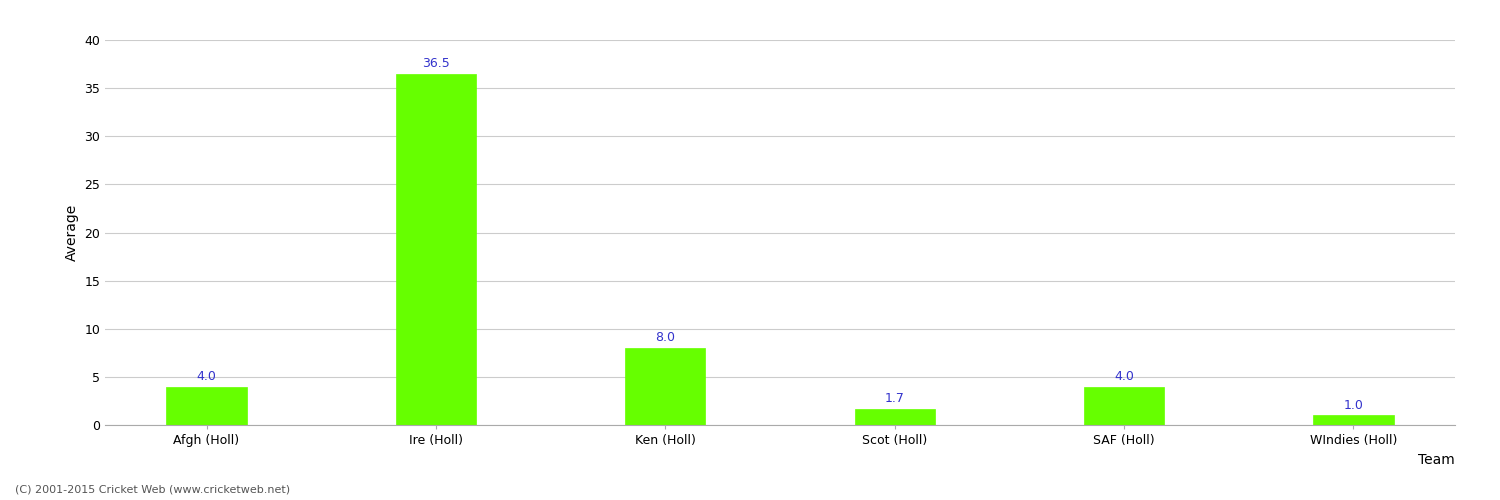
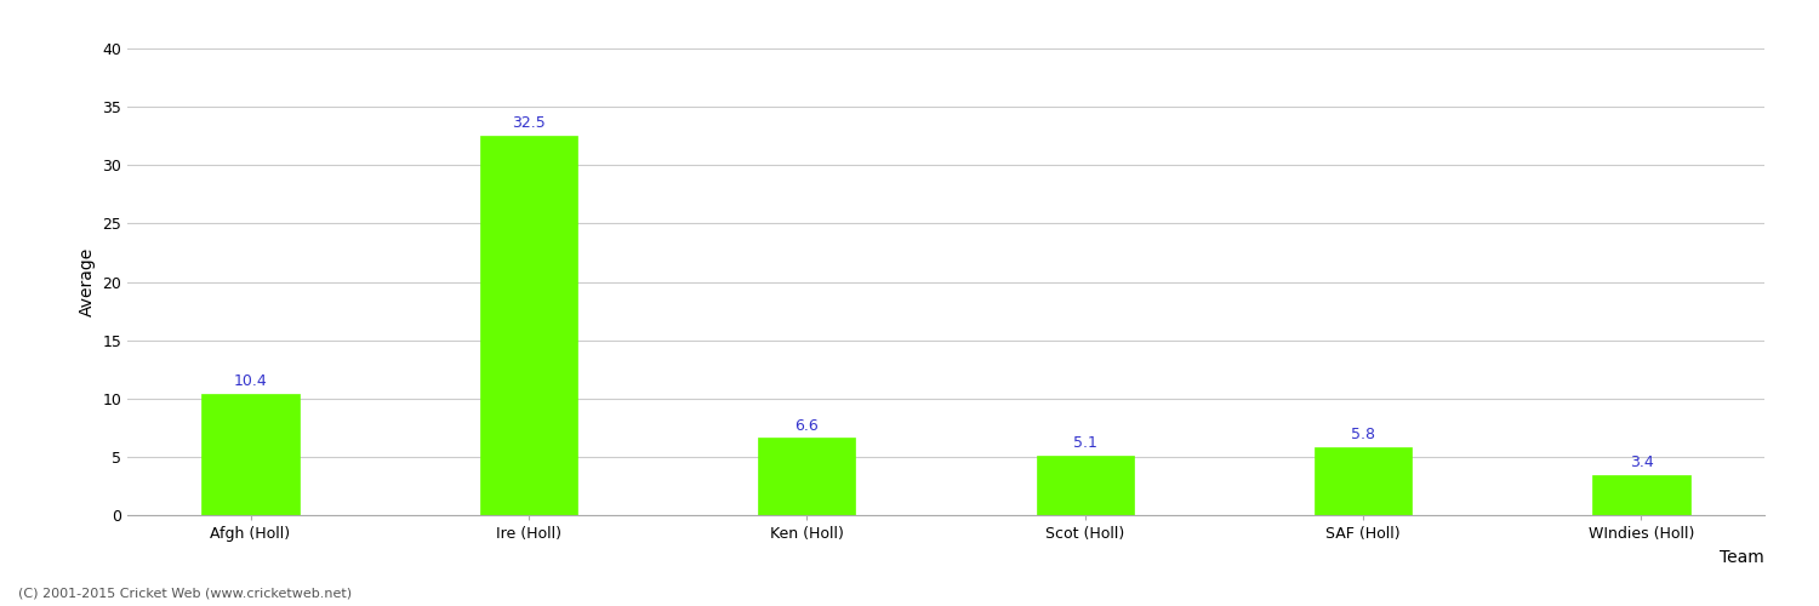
Afgh (Holl): 4.0 -> 10.4
Ire (Holl): 36.5 -> 32.5
Ken (Holl): 8.0 -> 6.6
Scot (Holl): 1.7 -> 5.1
SAF (Holl): 4.0 -> 5.8
WIndies (Holl): 1.0 -> 3.4
